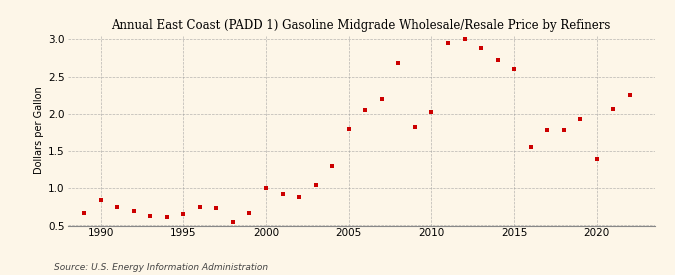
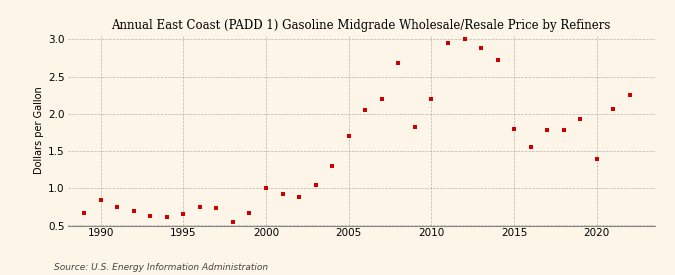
2005: 1.80 -> 1.70
2010: 2.02 -> 2.20
2015: 2.60 -> 1.80
